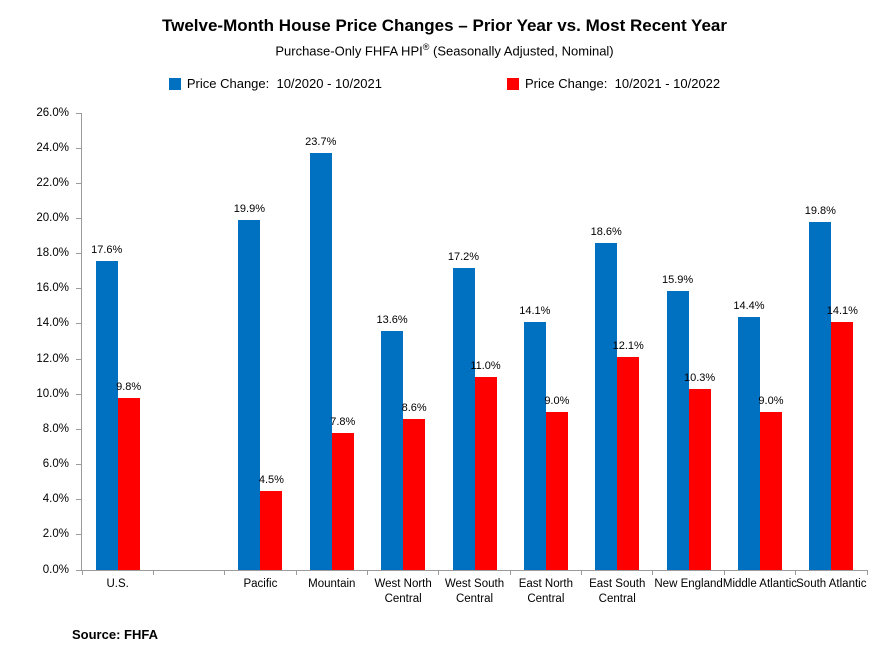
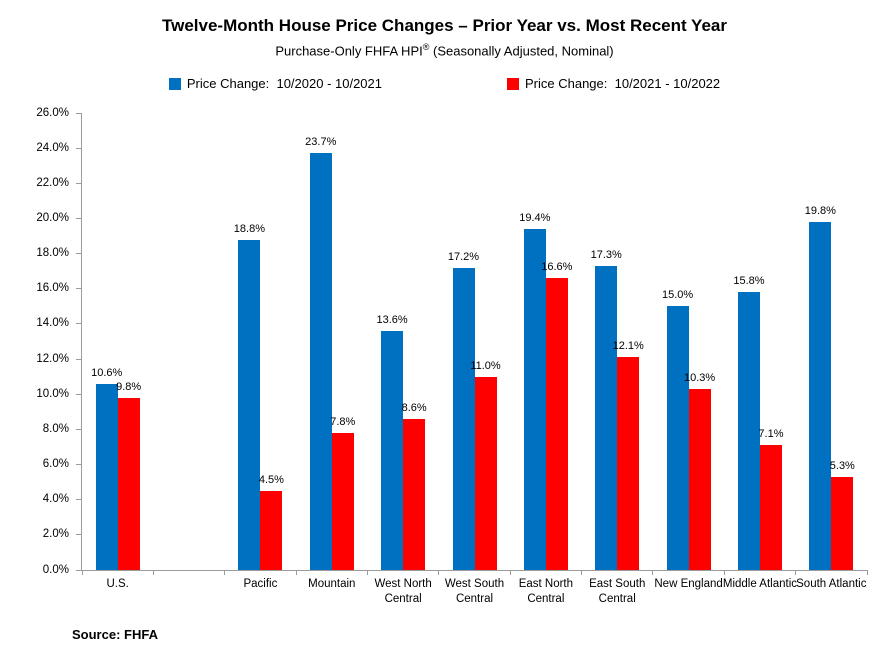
Price Change: 10/2020 - 10/2021/U.S.: 17.6% -> 10.6%
Price Change: 10/2020 - 10/2021/Pacific: 19.9% -> 18.8%
Price Change: 10/2020 - 10/2021/East North Central: 14.1% -> 19.4%
Price Change: 10/2021 - 10/2022/East North Central: 9.0% -> 16.6%
Price Change: 10/2020 - 10/2021/East South Central: 18.6% -> 17.3%
Price Change: 10/2020 - 10/2021/New England: 15.9% -> 15.0%
Price Change: 10/2020 - 10/2021/Middle Atlantic: 14.4% -> 15.8%
Price Change: 10/2021 - 10/2022/Middle Atlantic: 9.0% -> 7.1%
Price Change: 10/2021 - 10/2022/South Atlantic: 14.1% -> 5.3%
